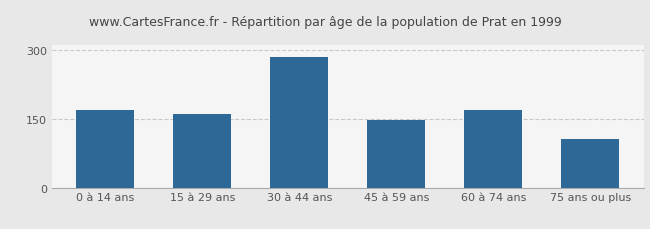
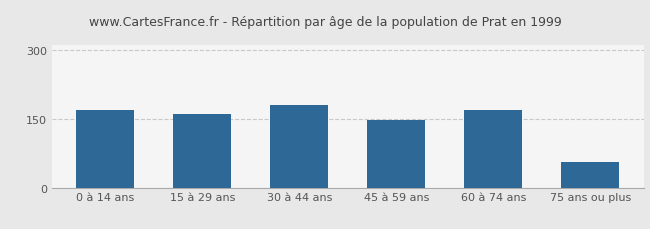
30 à 44 ans: 285 -> 180
75 ans ou plus: 105 -> 55
